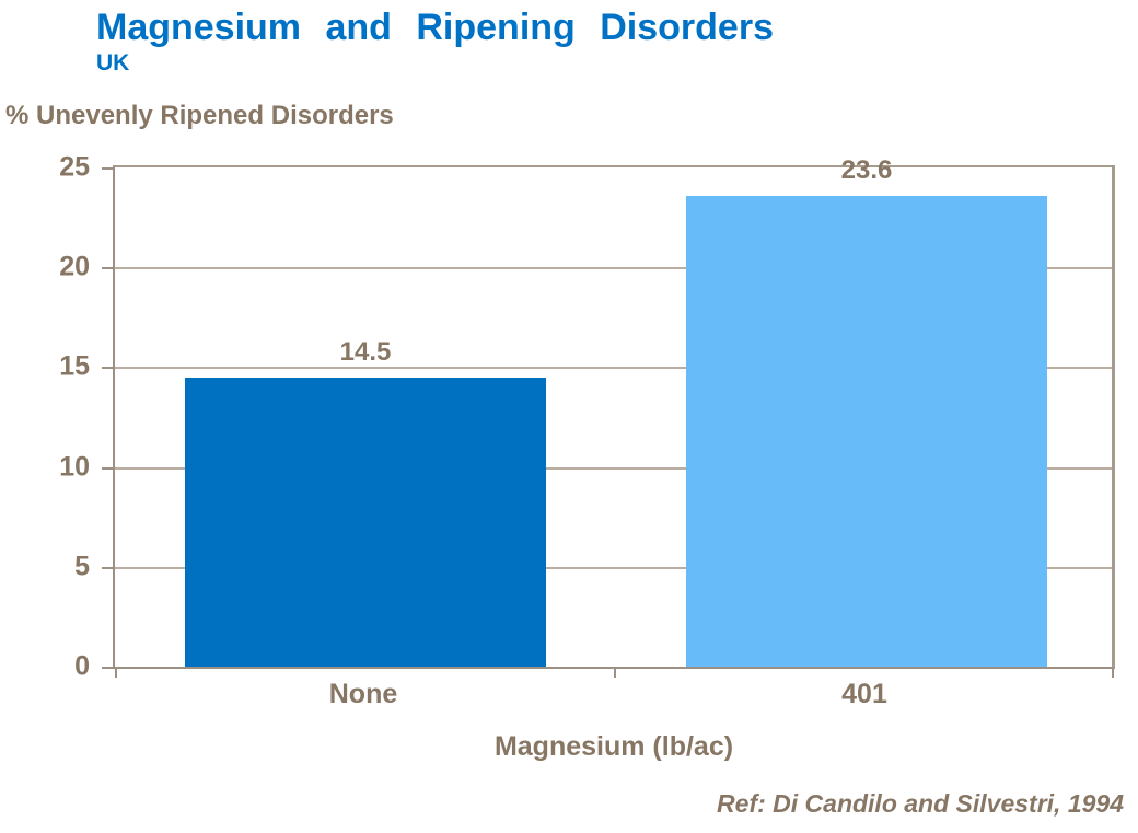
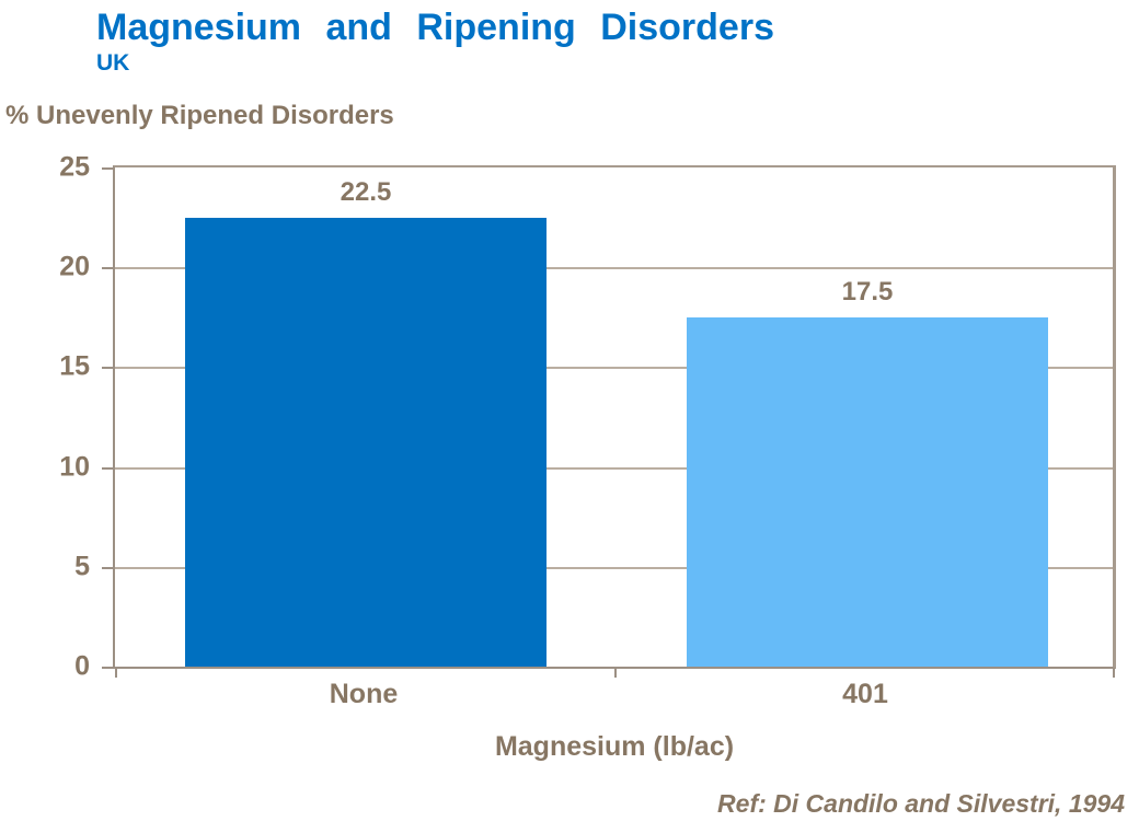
None: 14.5 -> 22.5
401: 23.6 -> 17.5
